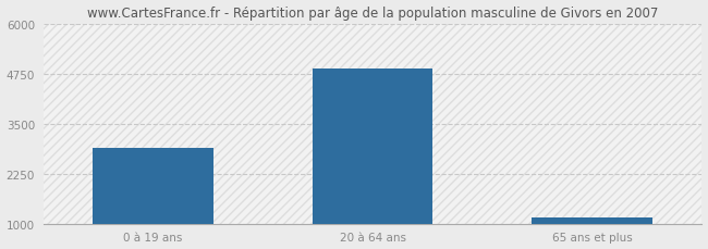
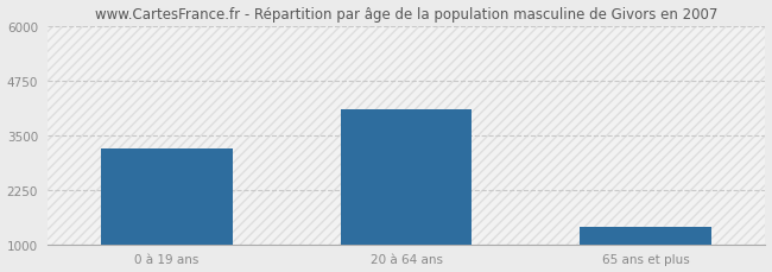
0 à 19 ans: 2900 -> 3200
20 à 64 ans: 4870 -> 4100
65 ans et plus: 1150 -> 1400
